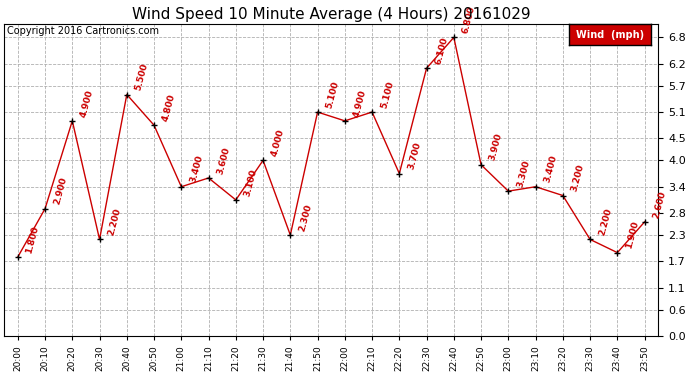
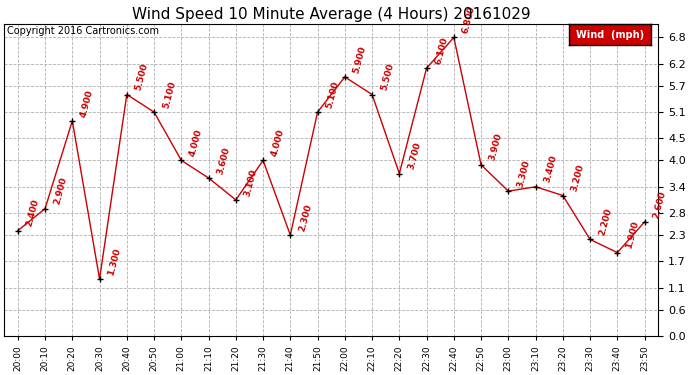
20:00: 1.800 -> 2.400
20:30: 2.200 -> 1.300
20:50: 4.800 -> 5.100
21:00: 3.400 -> 4.000
22:00: 4.900 -> 5.900
22:10: 5.100 -> 5.500
